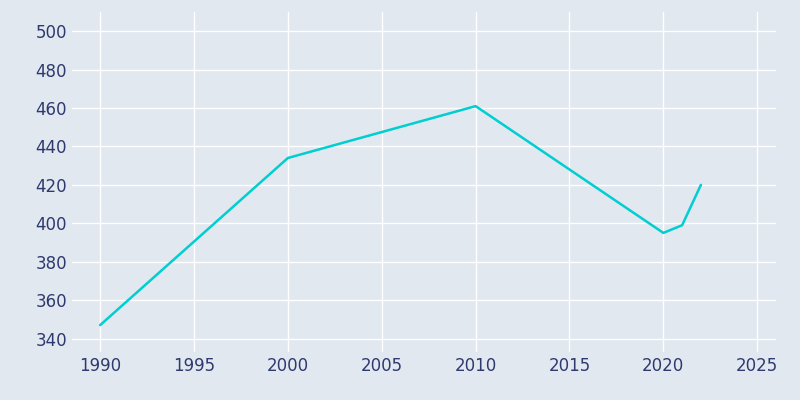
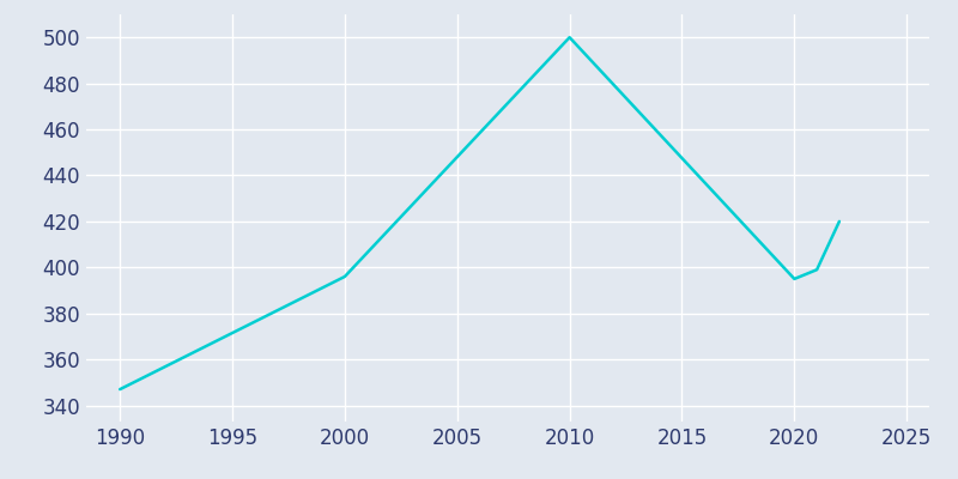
2000: 434 -> 396
2010: 461 -> 500
